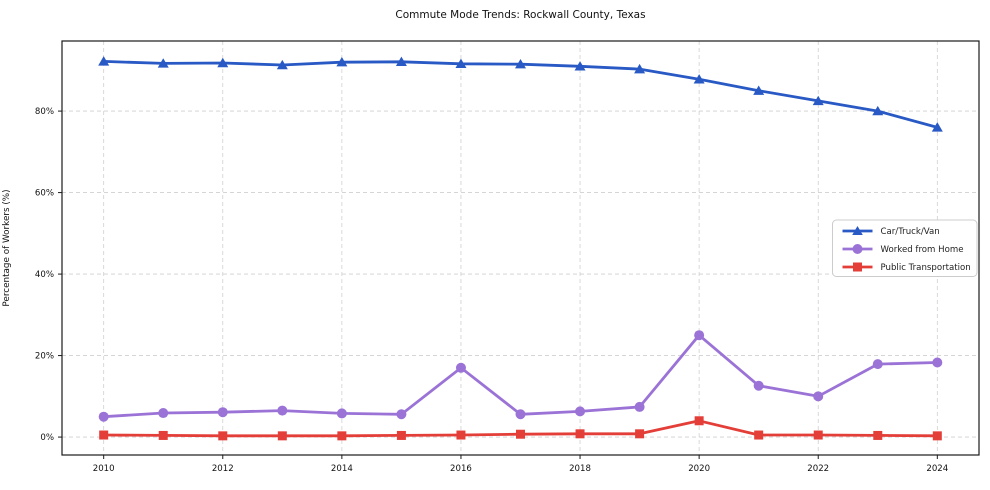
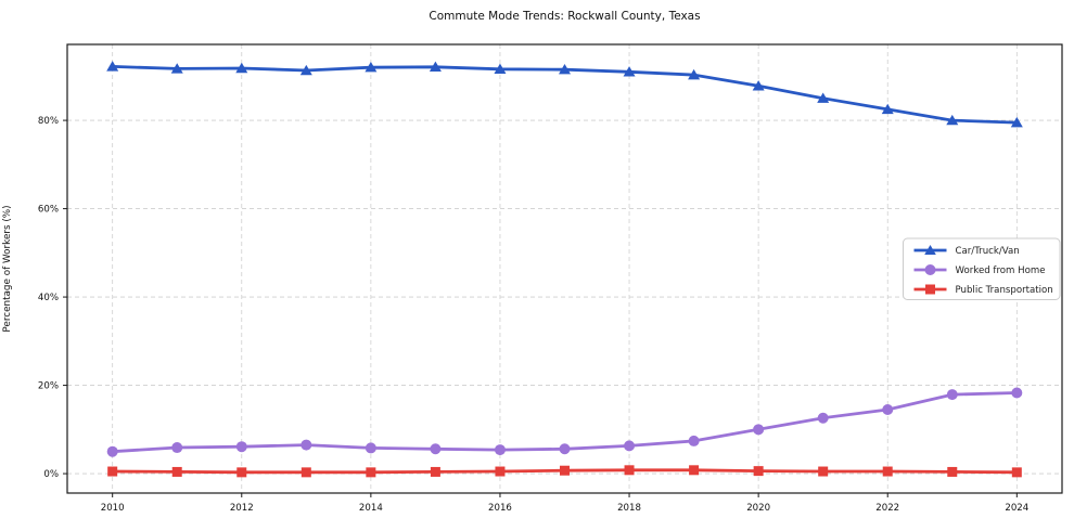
Worked from Home/2016: 17% -> 5%
Worked from Home/2020: 25% -> 10%
Public Transportation/2020: 4% -> 1%
Worked from Home/2022: 10% -> 14%
Car/Truck/Van/2024: 76% -> 80%
